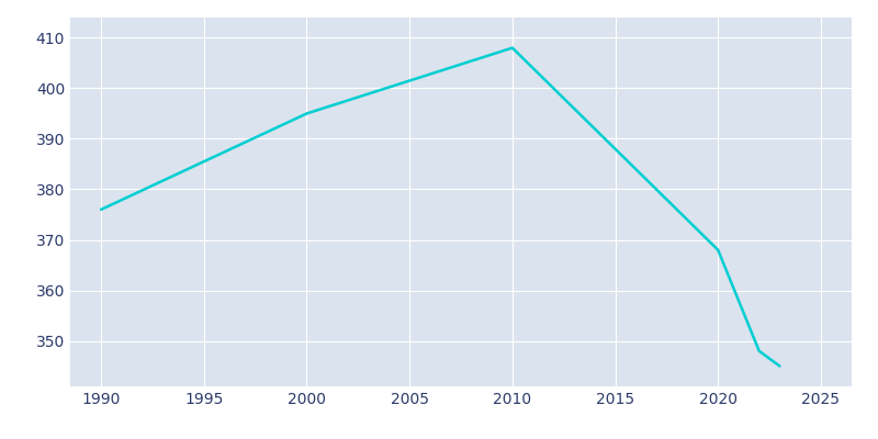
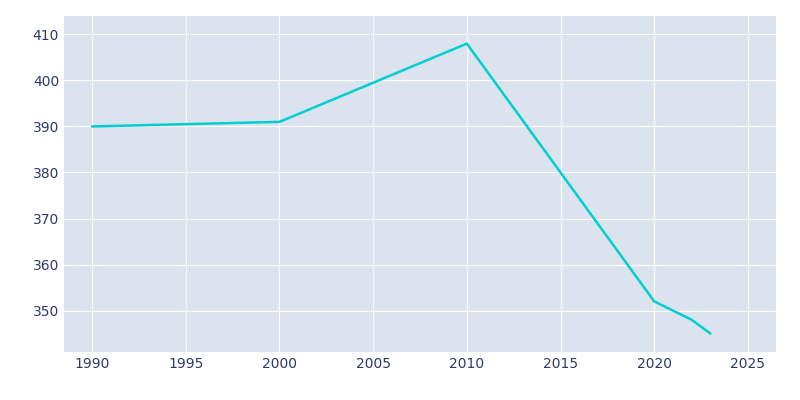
1990: 376 -> 390
2000: 395 -> 391
2020: 368 -> 352
